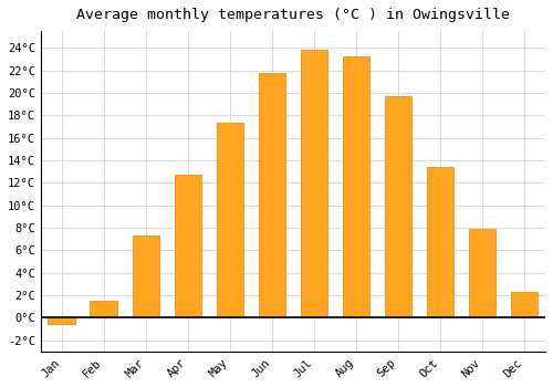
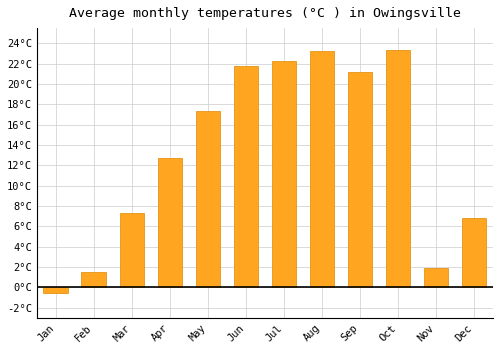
Jul: 23.8°C -> 22.3°C
Sep: 19.7°C -> 21.2°C
Oct: 13.4°C -> 23.3°C
Nov: 7.9°C -> 1.9°C
Dec: 2.3°C -> 6.8°C
